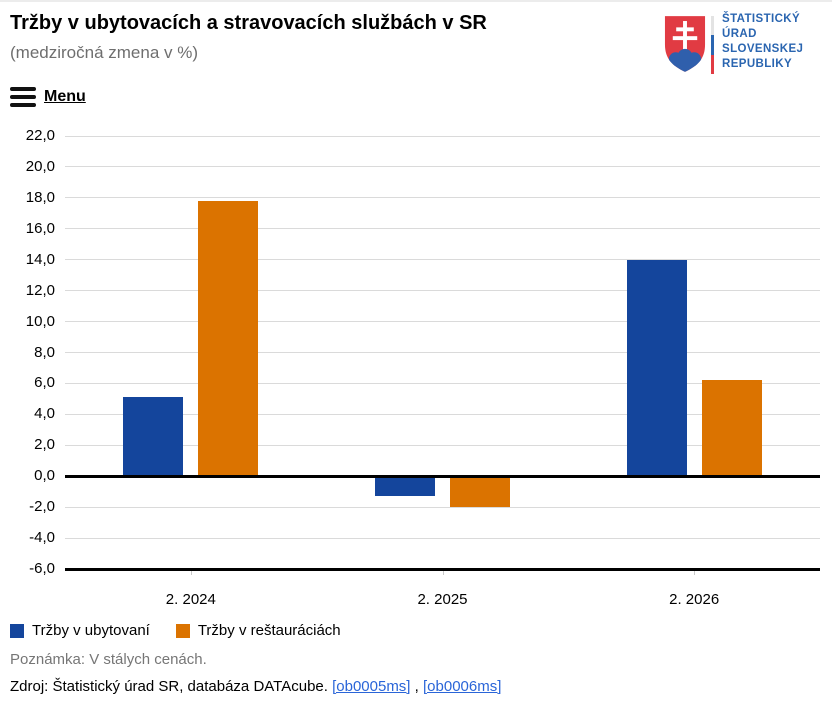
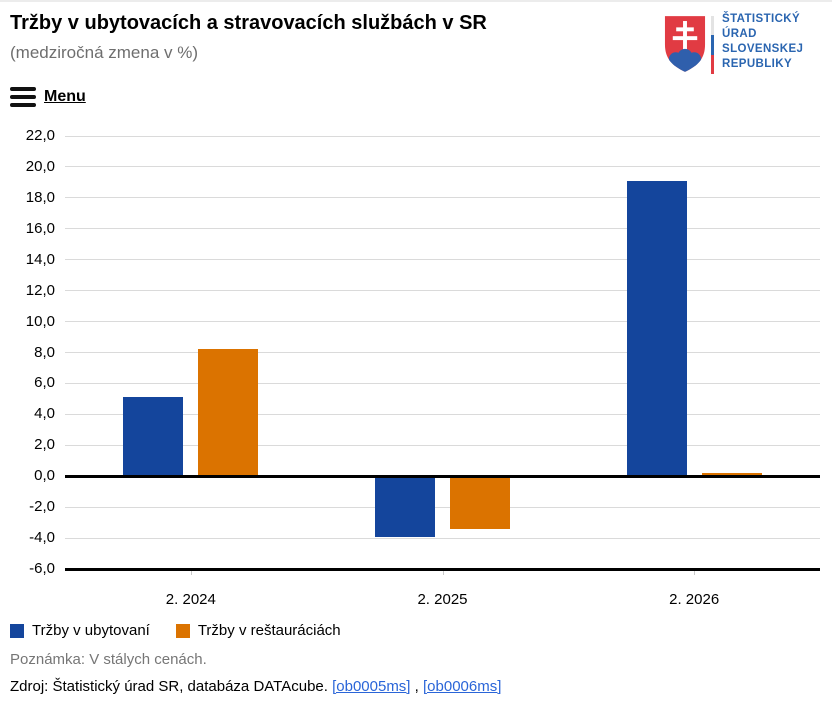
Tržby v reštauráciách/2. 2024: 17,8 -> 8,2
Tržby v ubytovaní/2. 2025: -1,3 -> -3,9
Tržby v reštauráciách/2. 2025: -2,0 -> -3,4
Tržby v ubytovaní/2. 2026: 14,0 -> 19,1
Tržby v reštauráciách/2. 2026: 6,2 -> 0,2
